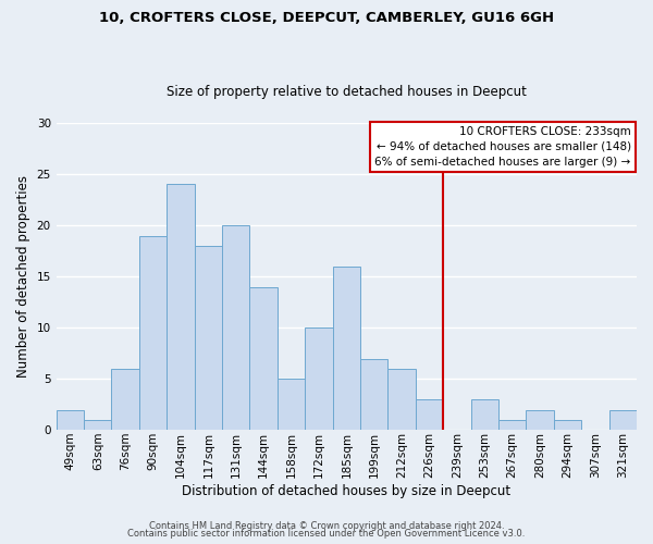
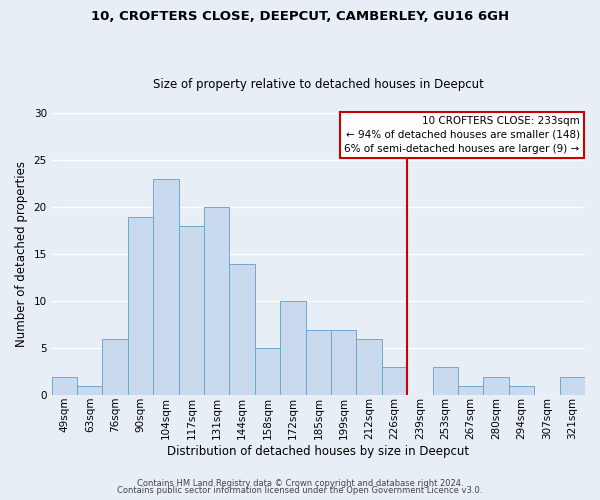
104sqm: 24 -> 23
185sqm: 16 -> 7
